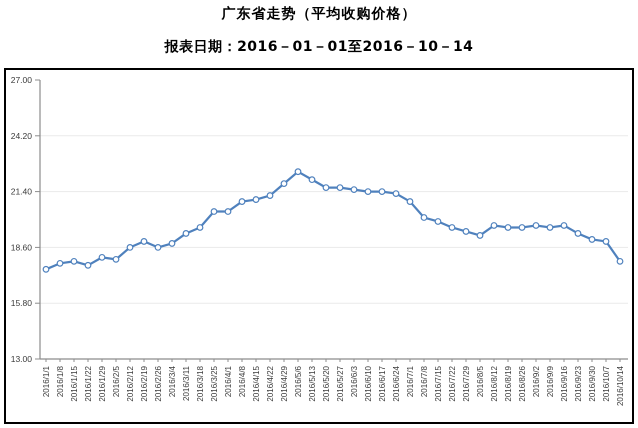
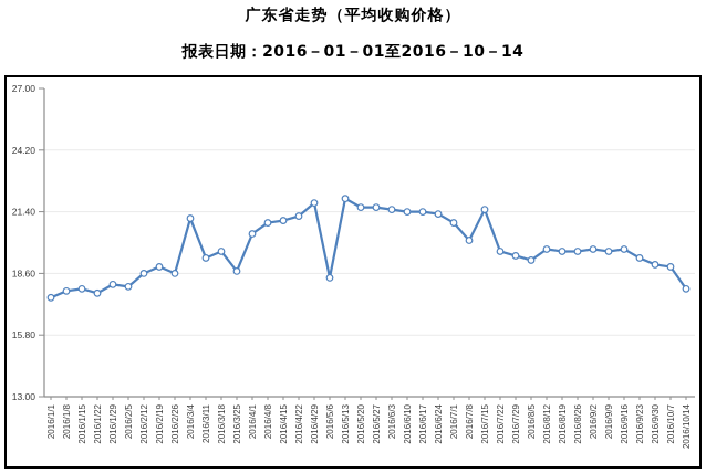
2016/3/4: 18.8 -> 21.1
2016/3/25: 20.4 -> 18.7
2016/5/6: 22.4 -> 18.4
2016/7/15: 19.9 -> 21.5
